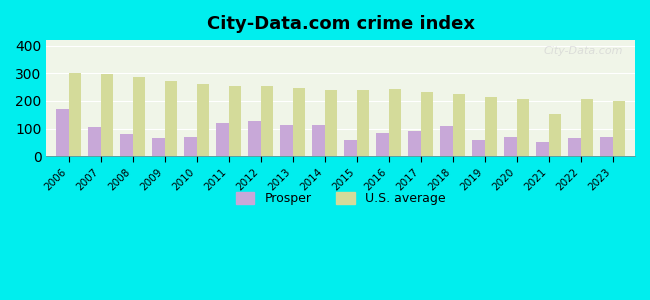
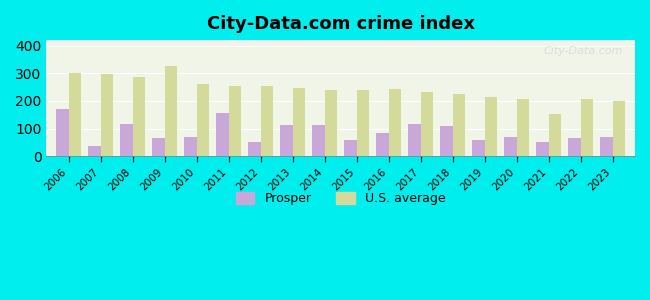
Prosper/2007: 105 -> 35
Prosper/2008: 80 -> 115
U.S. average/2009: 272 -> 325
Prosper/2011: 120 -> 155
Prosper/2012: 128 -> 50
Prosper/2017: 90 -> 115
